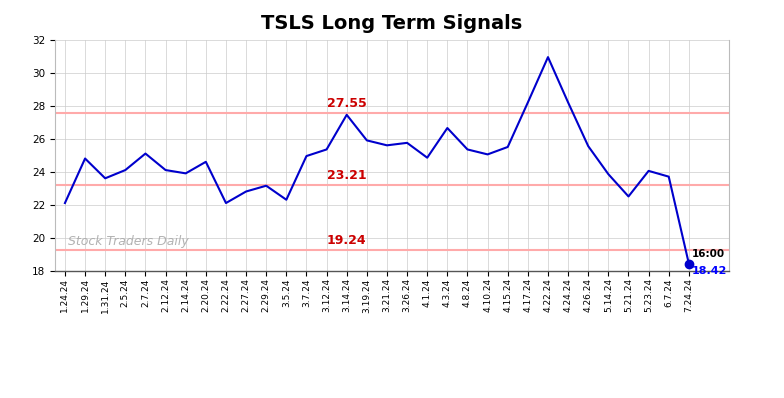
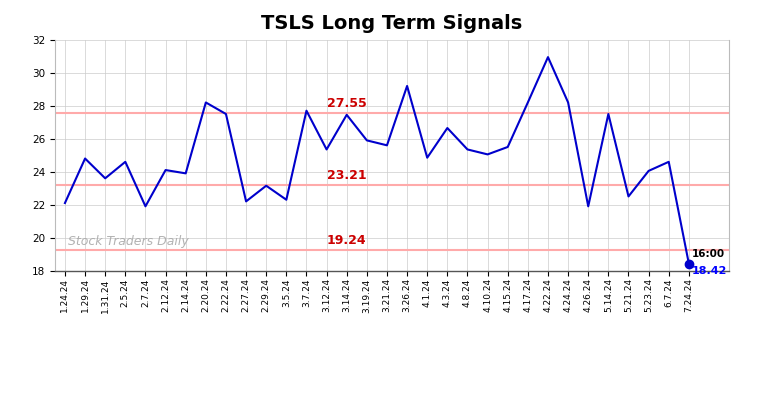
2.5.24: 24.1 -> 24.6
2.7.24: 25.1 -> 21.9
2.20.24: 24.6 -> 28.2
2.22.24: 22.1 -> 27.5
2.27.24: 22.8 -> 22.2
3.7.24: 24.9 -> 27.7
3.26.24: 25.8 -> 29.2
4.26.24: 25.6 -> 21.9
5.14.24: 23.9 -> 27.5
6.7.24: 23.7 -> 24.6
